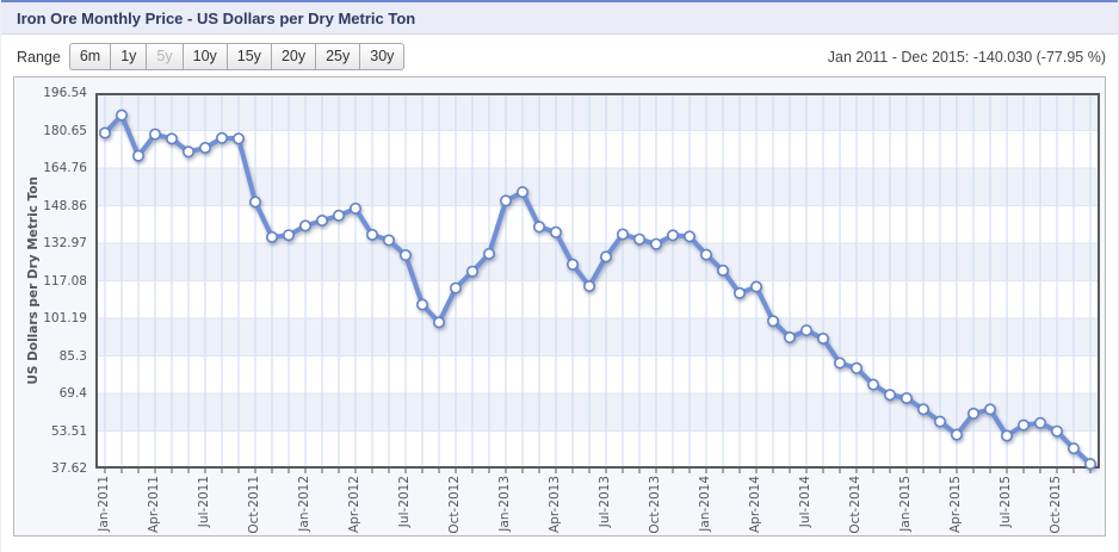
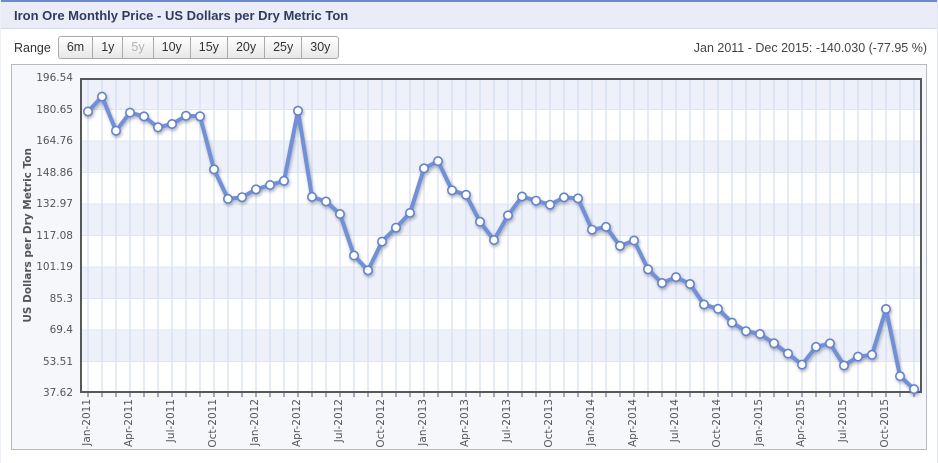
Apr-2012: 148 -> 180
Jan-2014: 128 -> 120
Oct-2015: 53 -> 80
